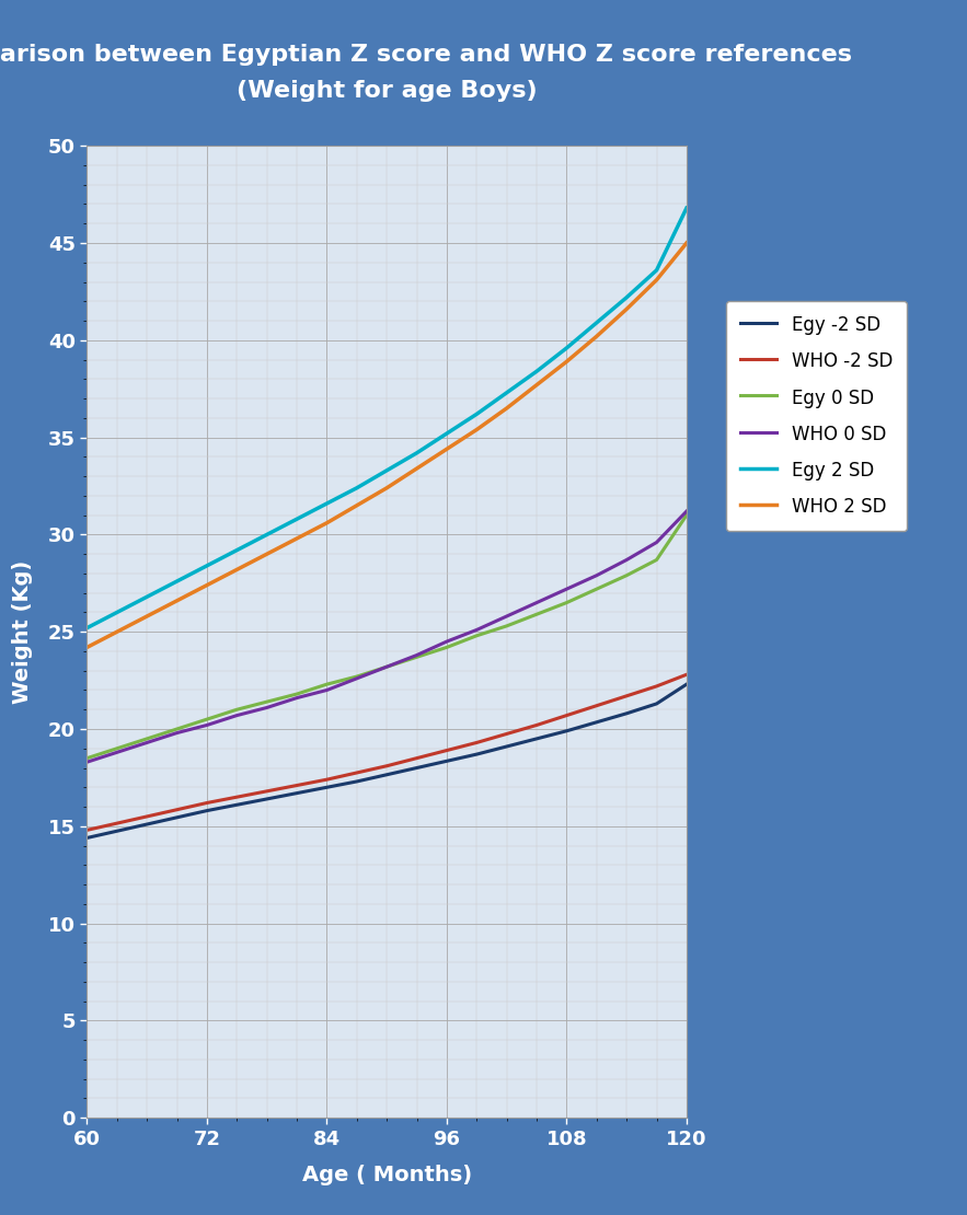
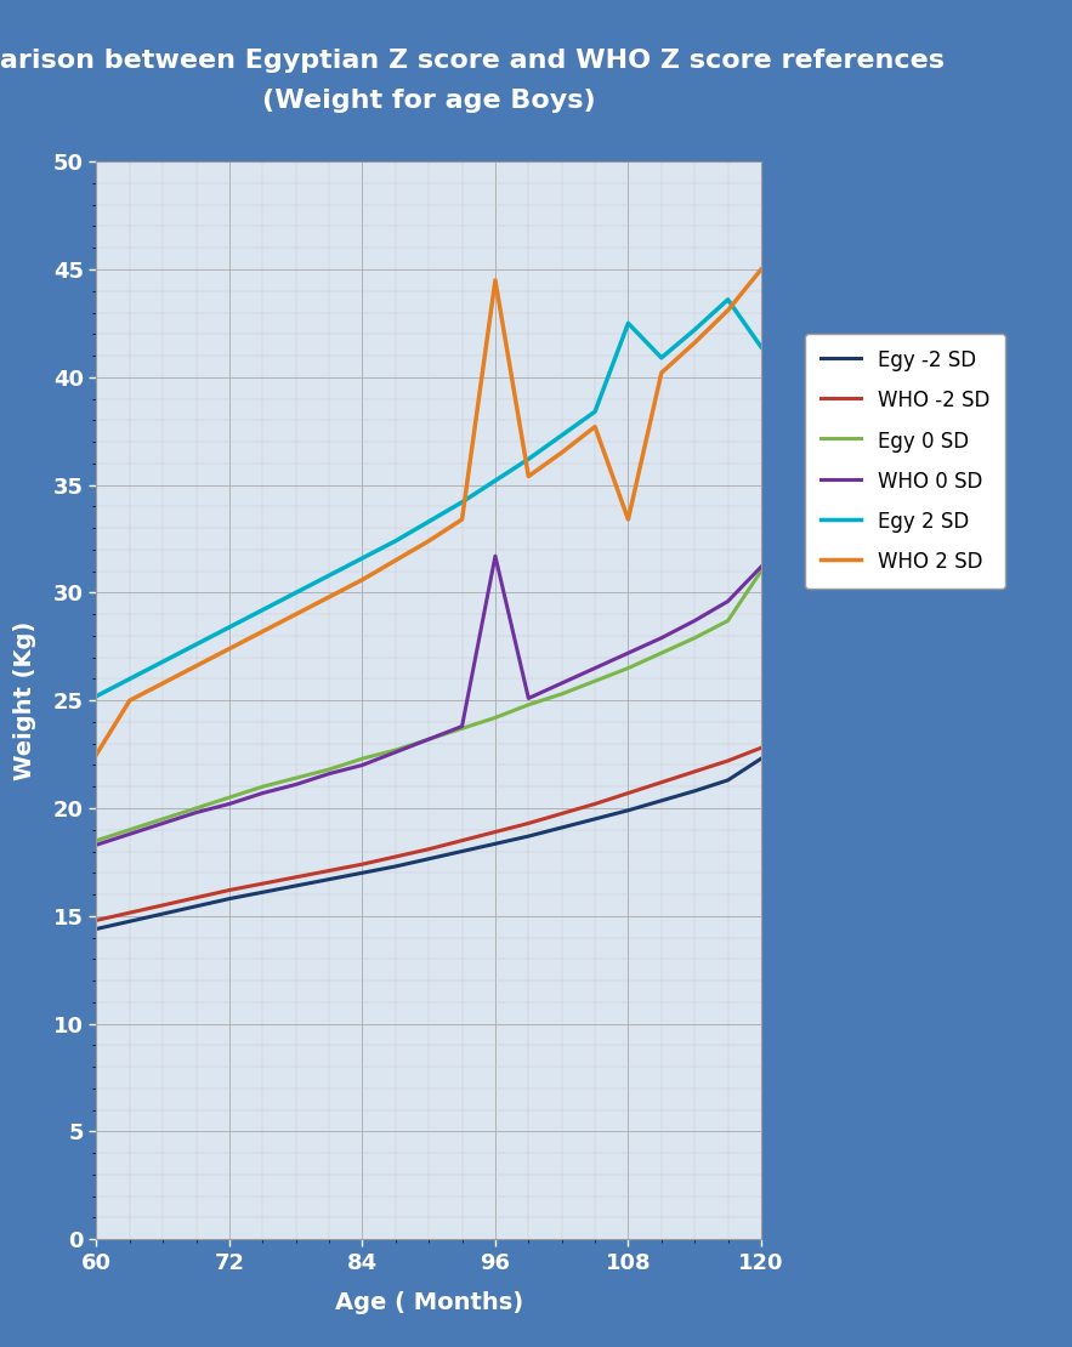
WHO 2 SD/60: 24.2 -> 22.5
WHO 0 SD/96: 24.5 -> 31.7
WHO 2 SD/96: 34.4 -> 44.5
Egy 2 SD/108: 39.6 -> 42.5
WHO 2 SD/108: 38.9 -> 33.4
Egy 2 SD/120: 46.8 -> 41.4
